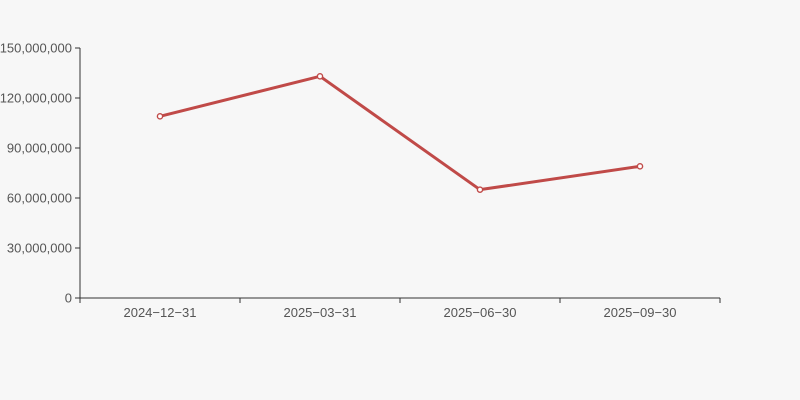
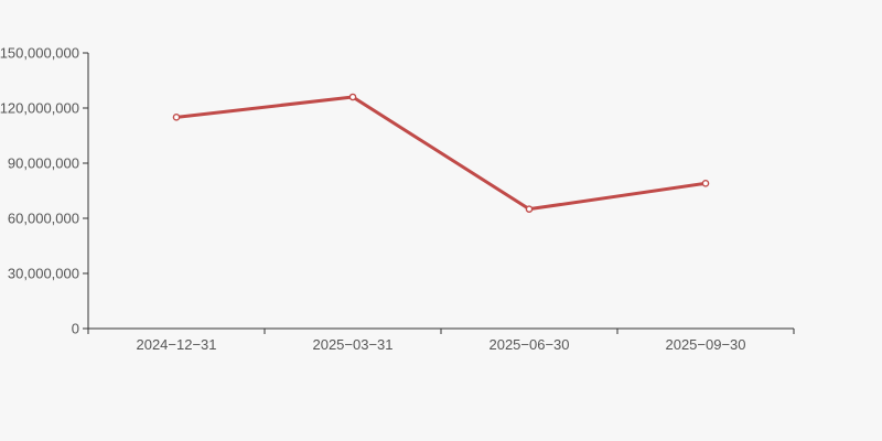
2024−12−31: 109000000 -> 115000000
2025−03−31: 133000000 -> 126000000
